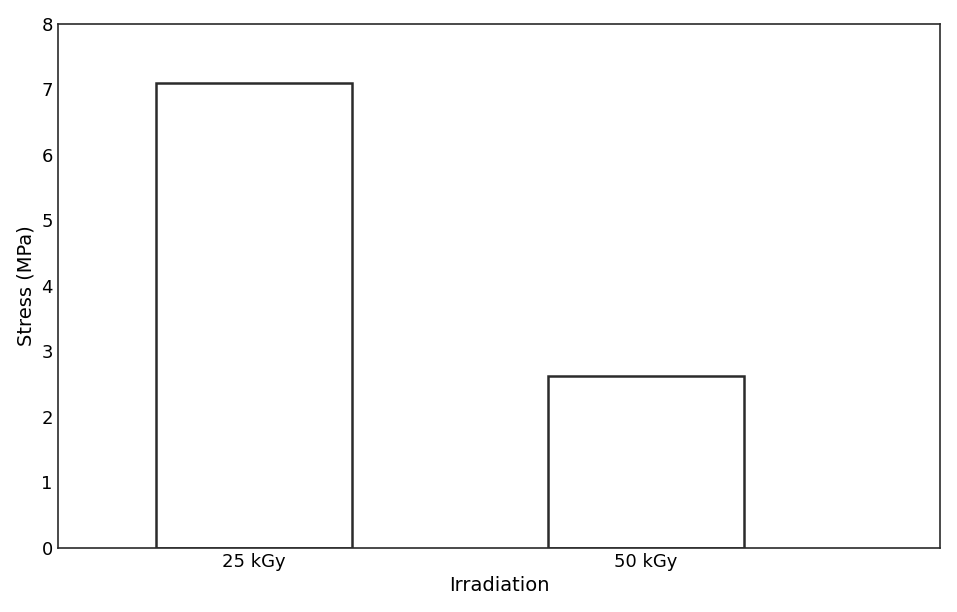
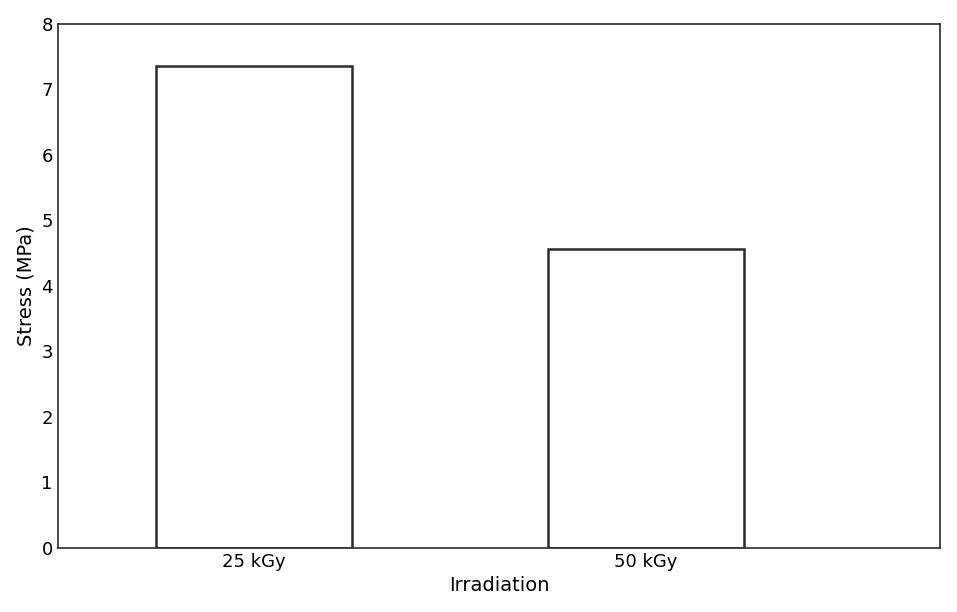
25 kGy: 7.10 -> 7.36
50 kGy: 2.63 -> 4.56
